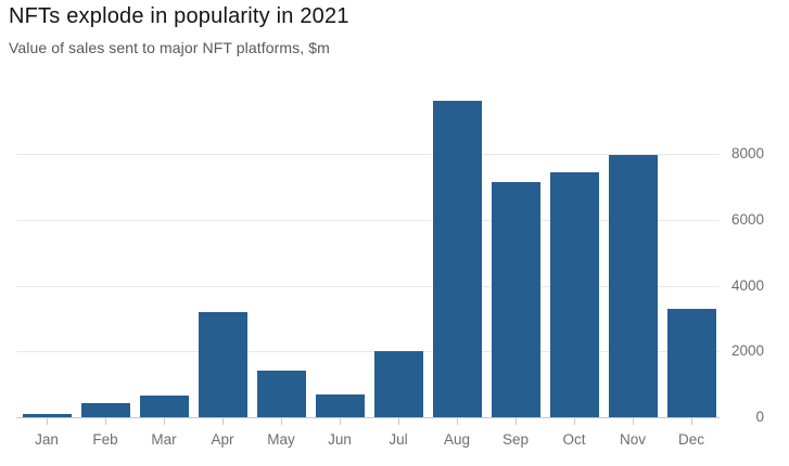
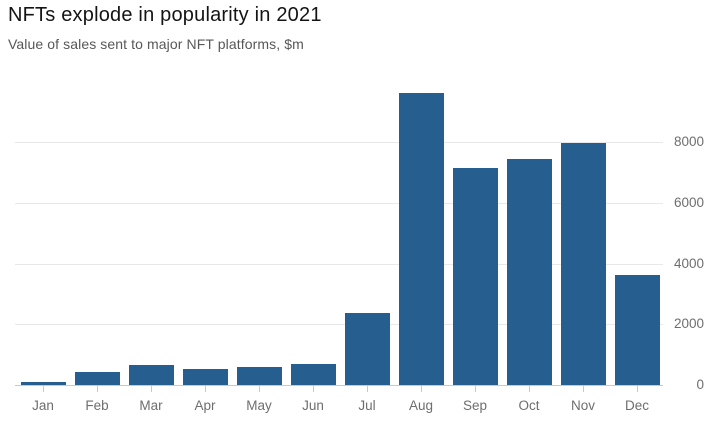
Apr: 3200 -> 500
May: 1400 -> 600
Jul: 2000 -> 2400
Dec: 3300 -> 3600
